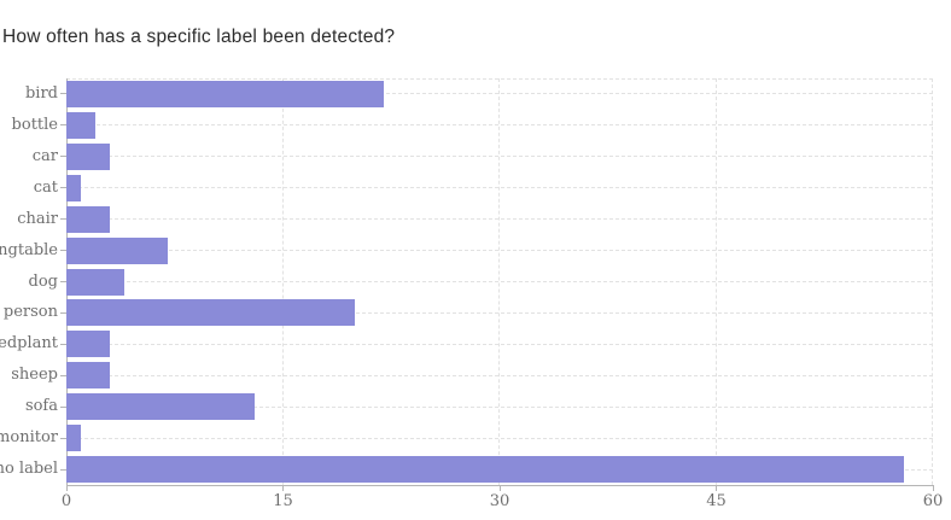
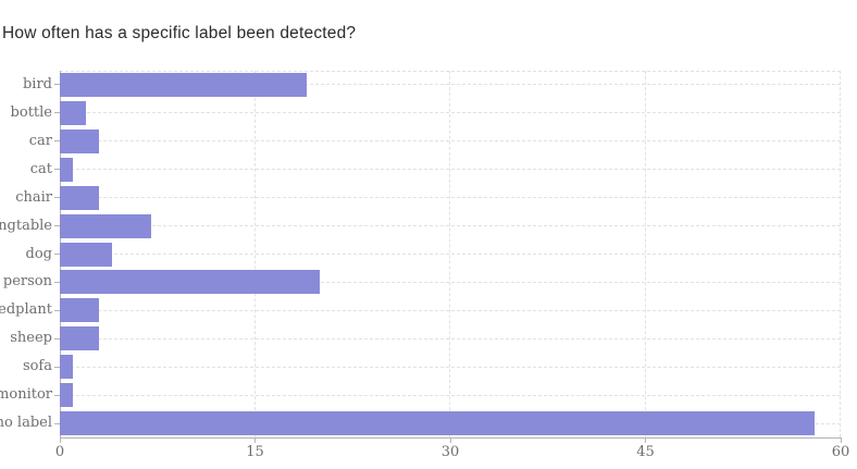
bird: 22 -> 19
sofa: 13 -> 1
